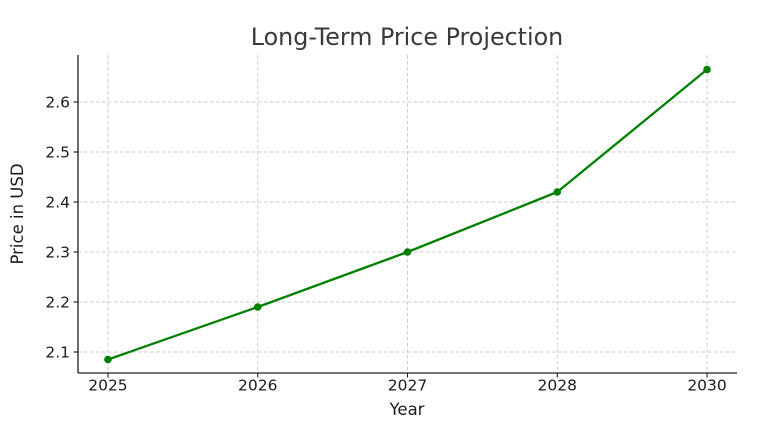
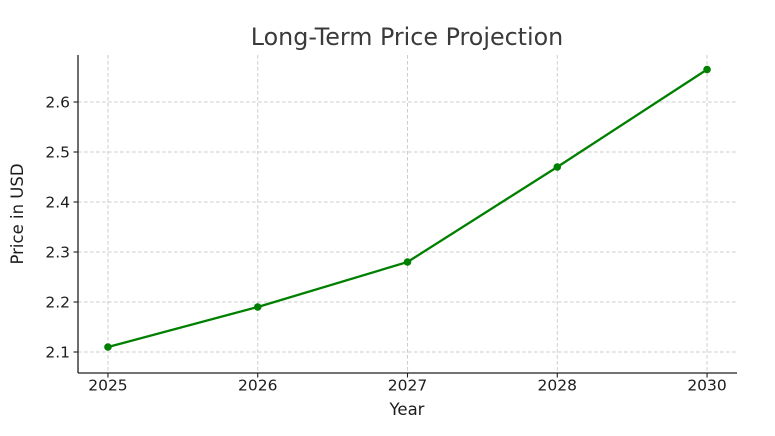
2025: 2.08 -> 2.11
2027: 2.30 -> 2.28
2028: 2.42 -> 2.47
